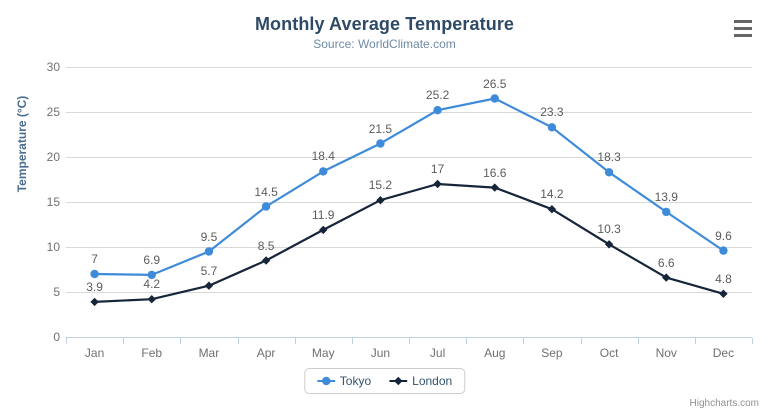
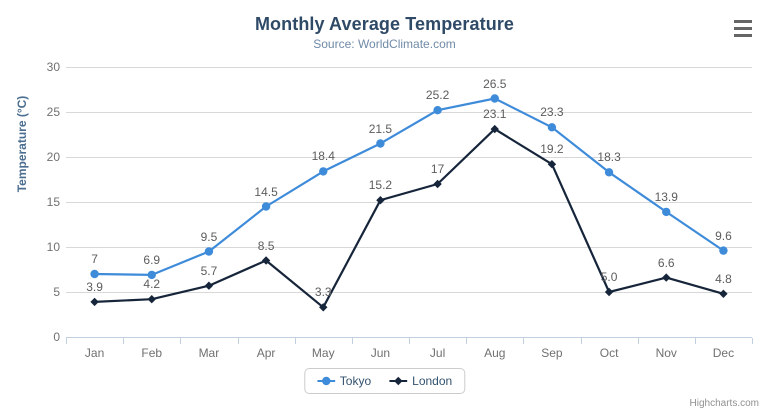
London/May: 11.9 -> 3.3
London/Aug: 16.6 -> 23.1
London/Sep: 14.2 -> 19.2
London/Oct: 10.3 -> 5.0
